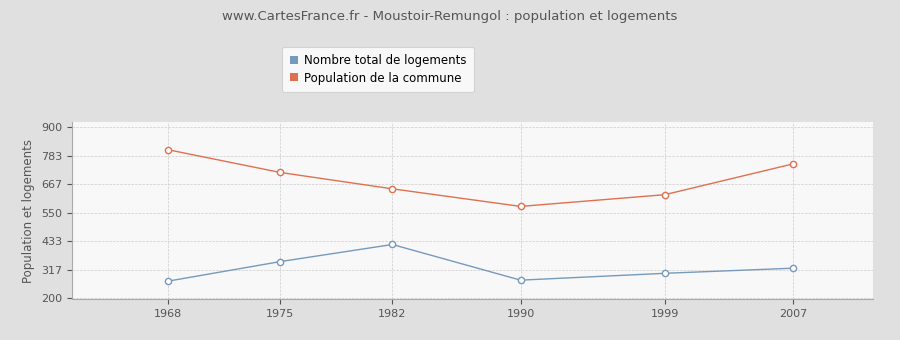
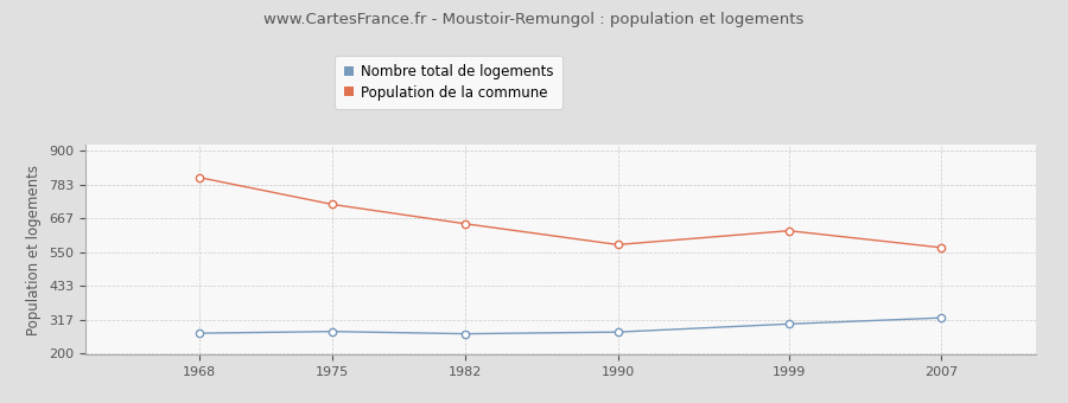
Nombre total de logements/1975: 350 -> 276
Nombre total de logements/1982: 420 -> 268
Population de la commune/2007: 750 -> 566
